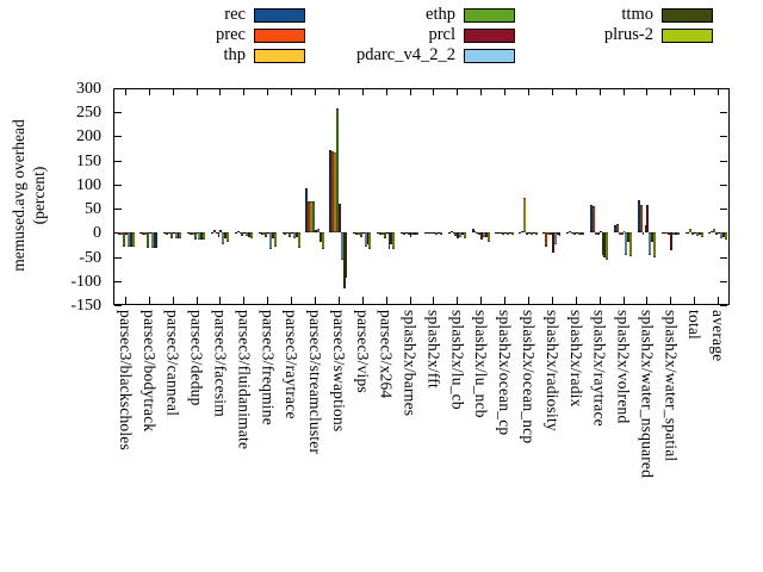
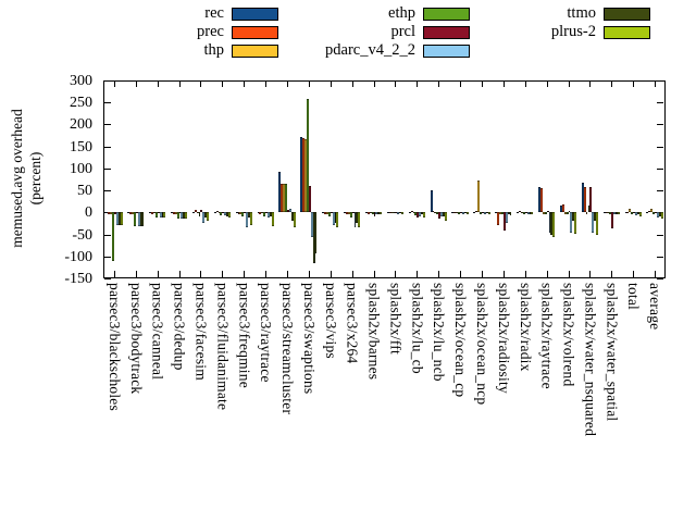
ethp/parsec3/blackscholes: -30 -> -110
rec/splash2x/lu_ncb: 10 -> 50
